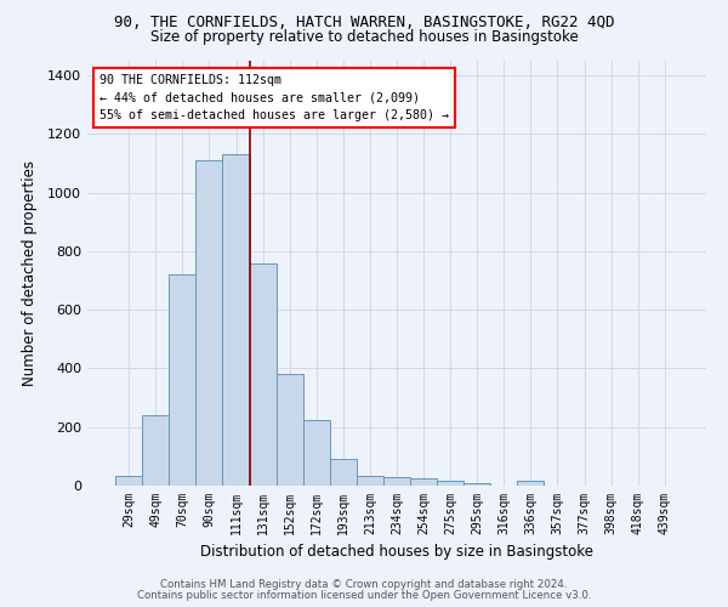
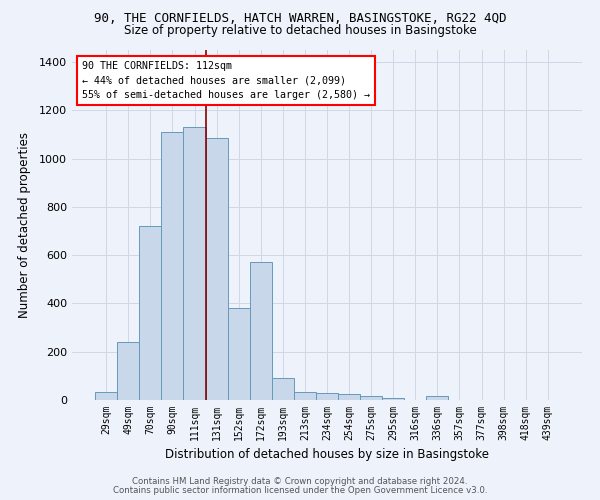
131sqm: 760 -> 1085
172sqm: 225 -> 570
